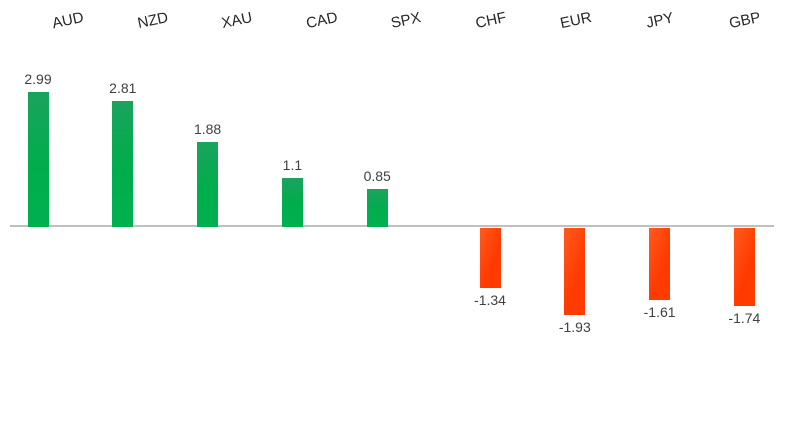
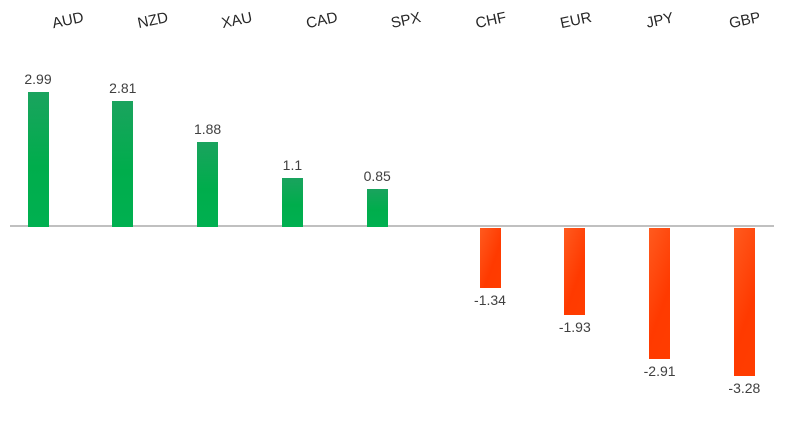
JPY: -1.61 -> -2.91
GBP: -1.74 -> -3.28
